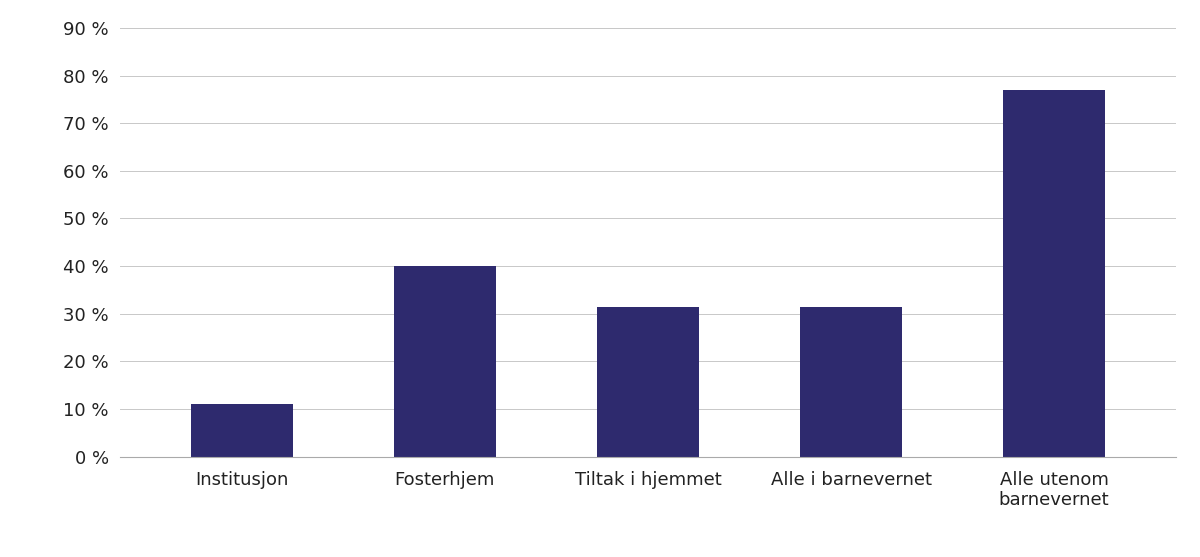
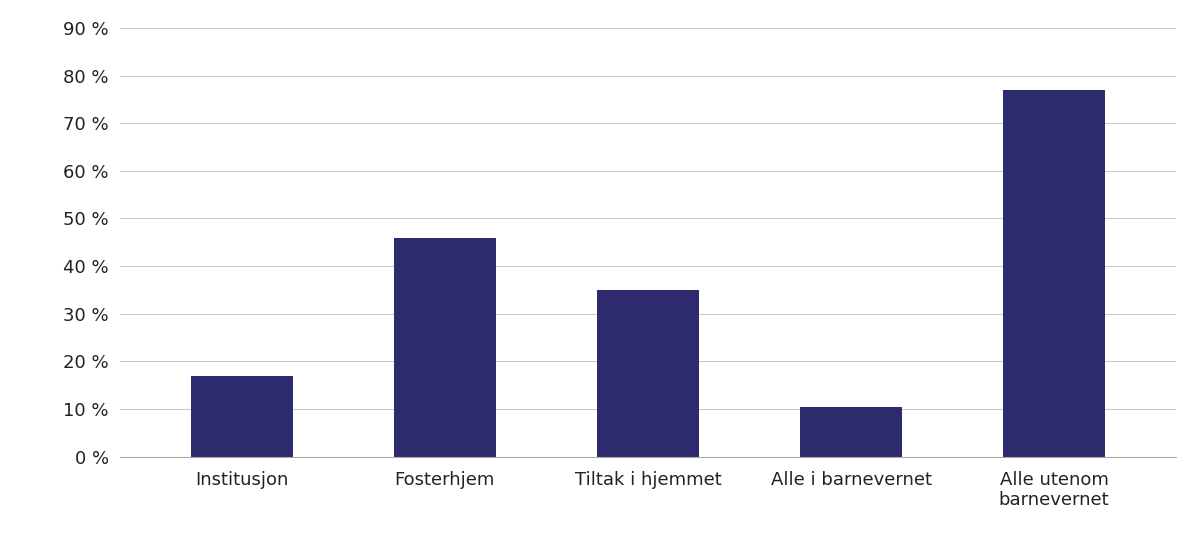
Institusjon: 11.0 % -> 17.0 %
Fosterhjem: 40.0 % -> 46.0 %
Tiltak i hjemmet: 31.5 % -> 35.0 %
Alle i barnevernet: 31.5 % -> 10.5 %
